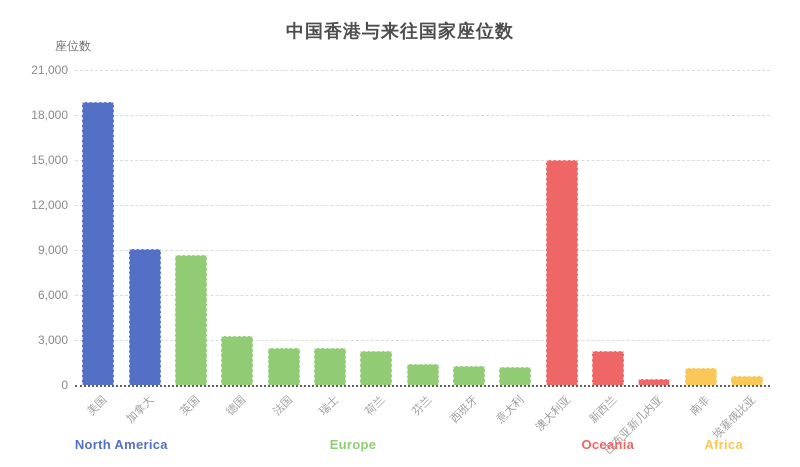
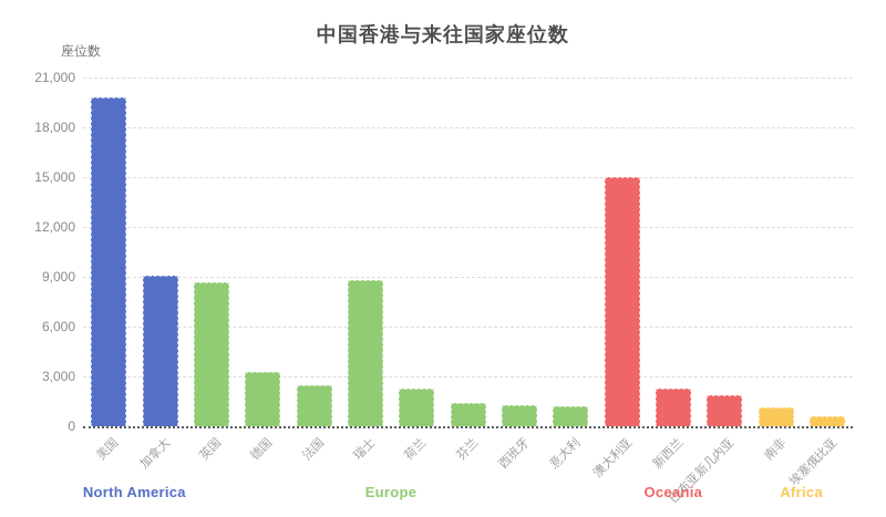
美国: 18900 -> 19800
瑞士: 2400 -> 8800
巴布亚新几内亚: 400 -> 1900
